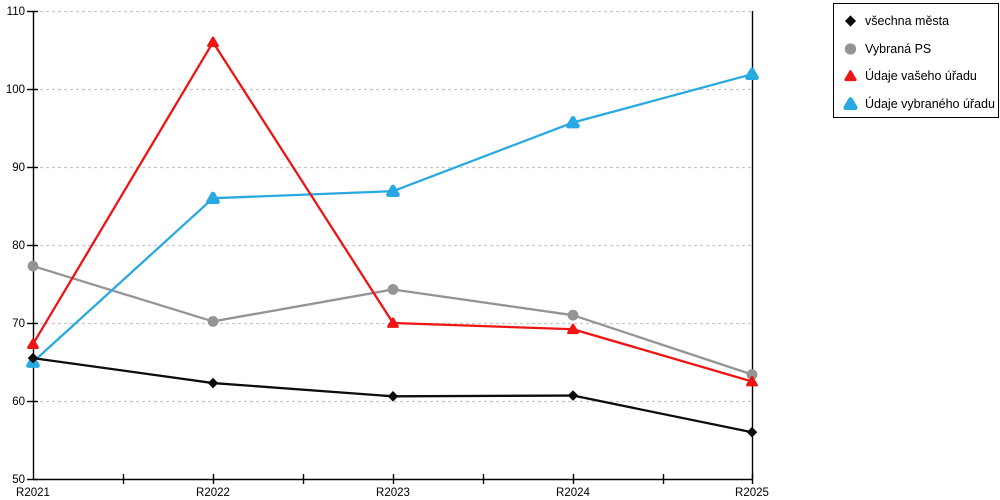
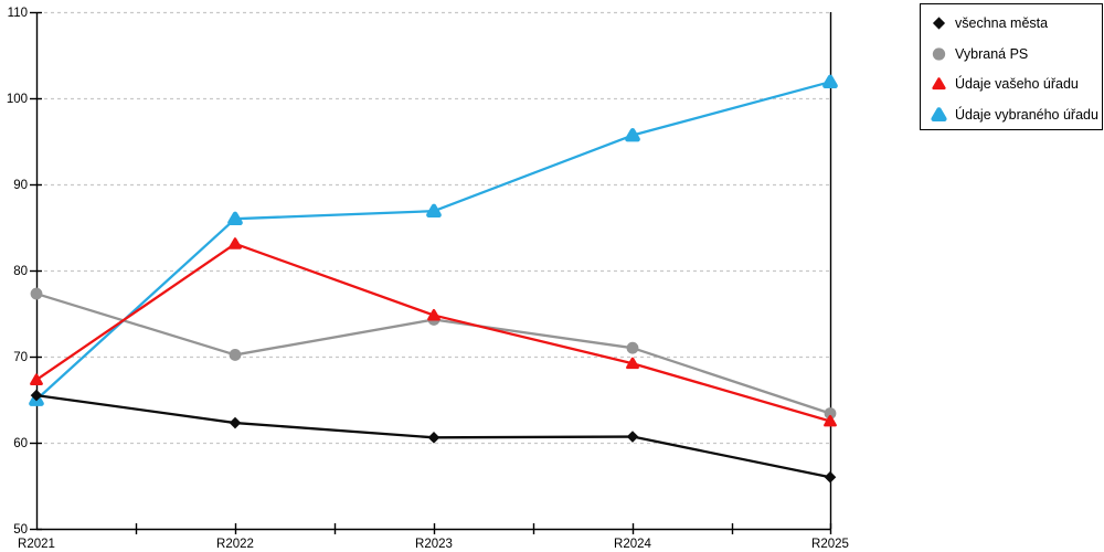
Údaje vašeho úřadu/R2022: 106 -> 83
Údaje vašeho úřadu/R2023: 70 -> 75
